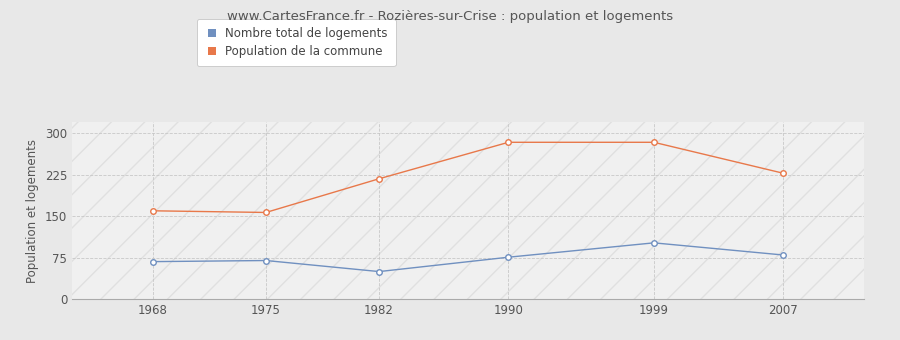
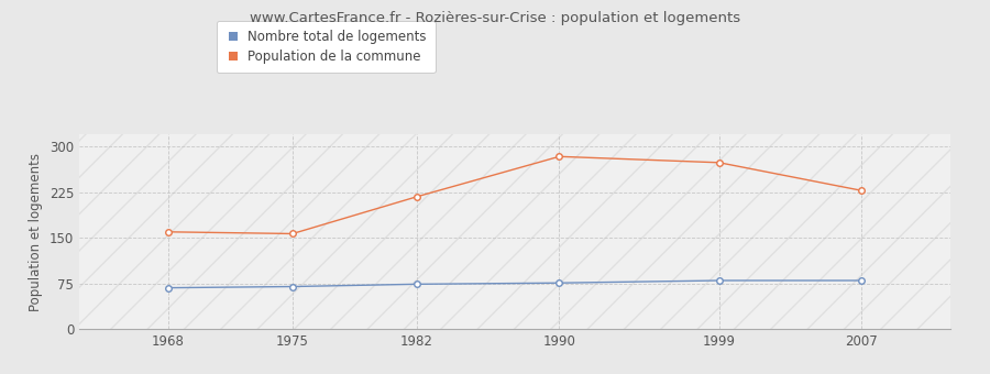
Nombre total de logements/1982: 50 -> 74
Nombre total de logements/1999: 102 -> 80
Population de la commune/1999: 284 -> 274
